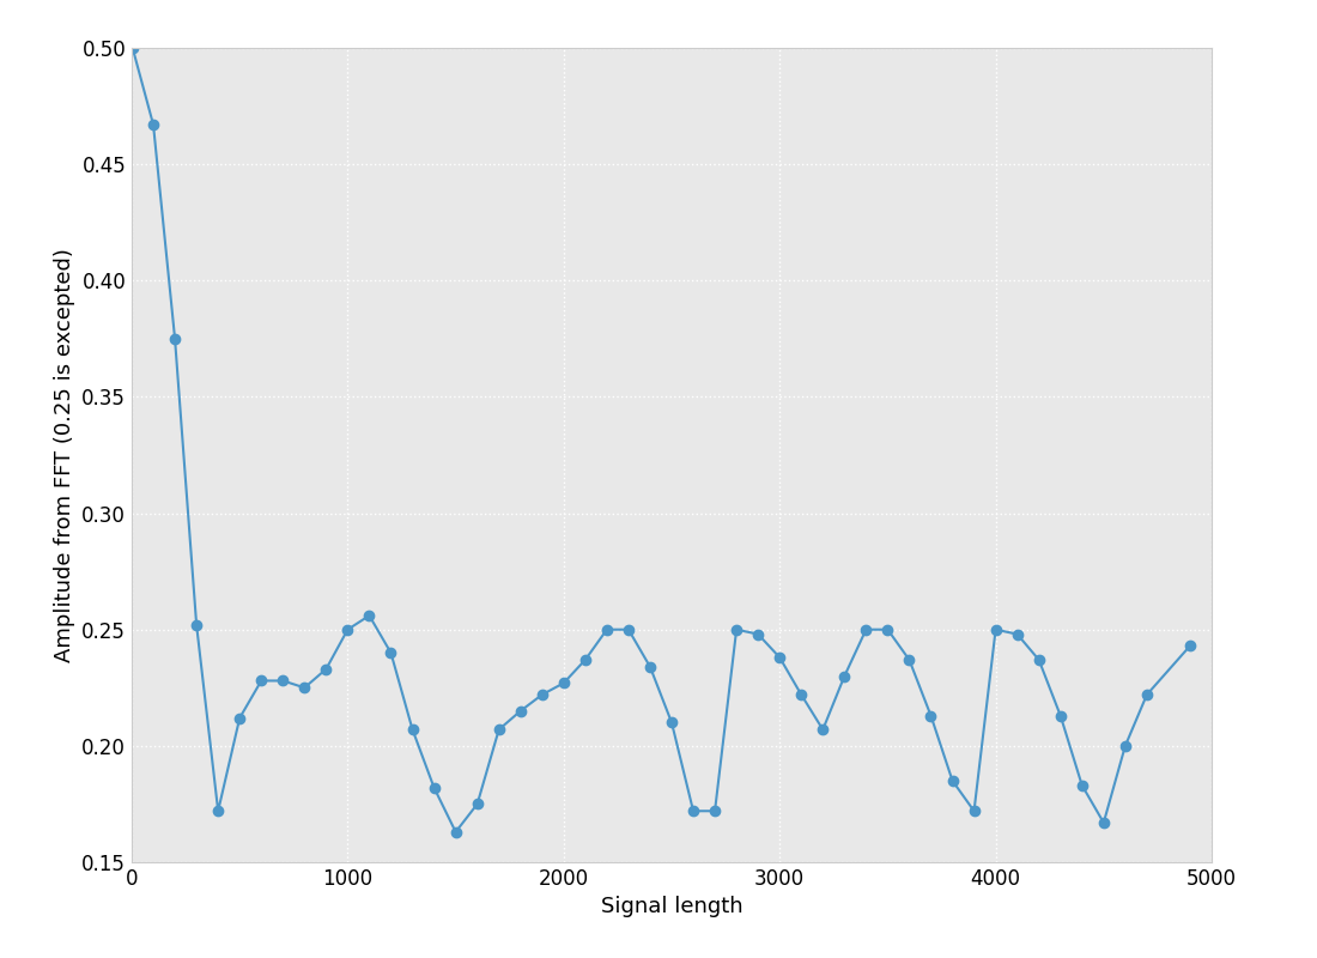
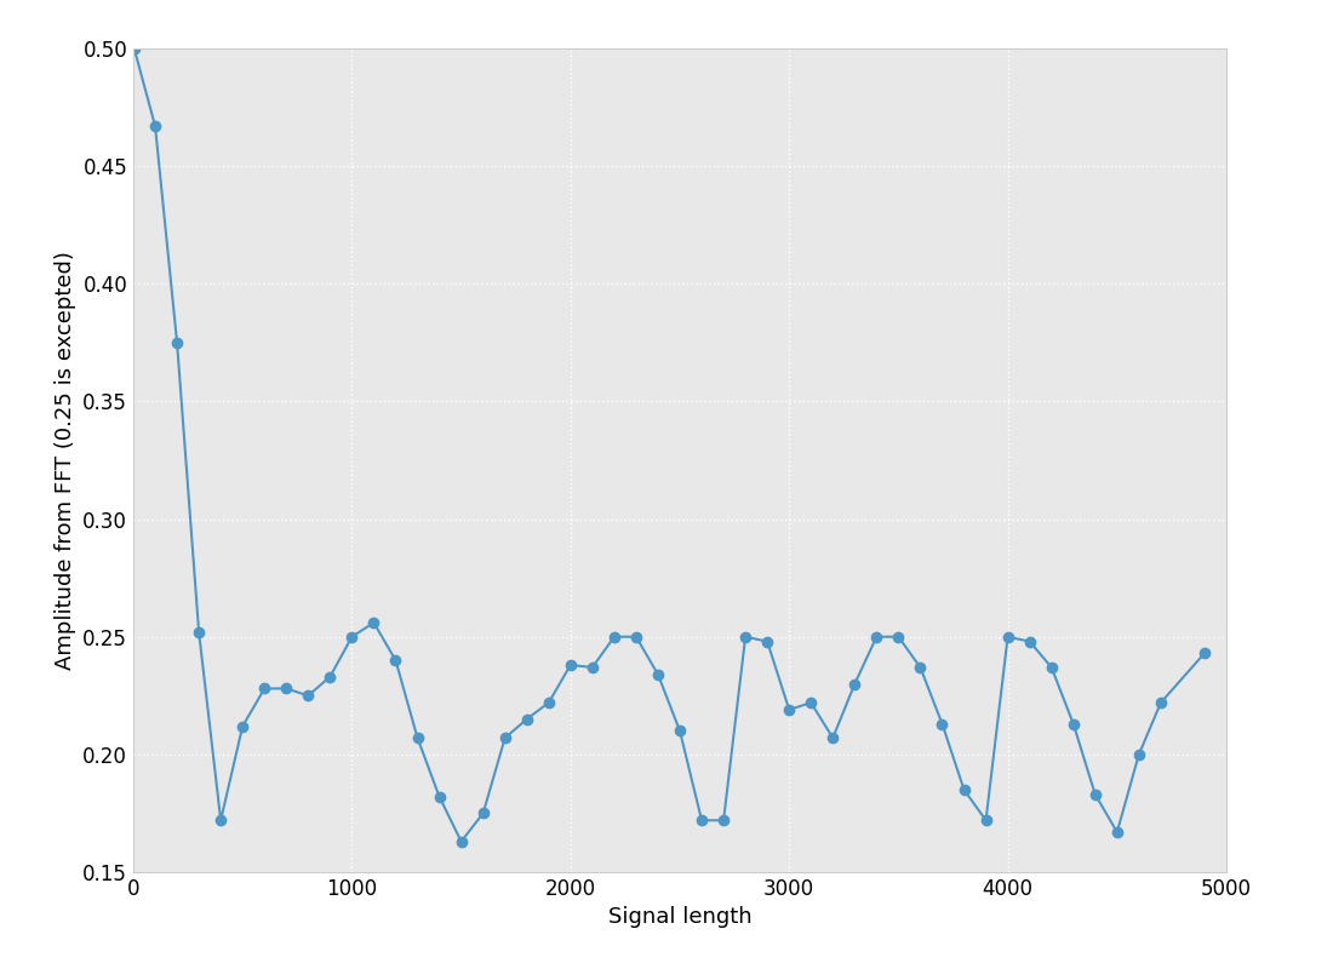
2000: 0.227 -> 0.238
3000: 0.238 -> 0.219
